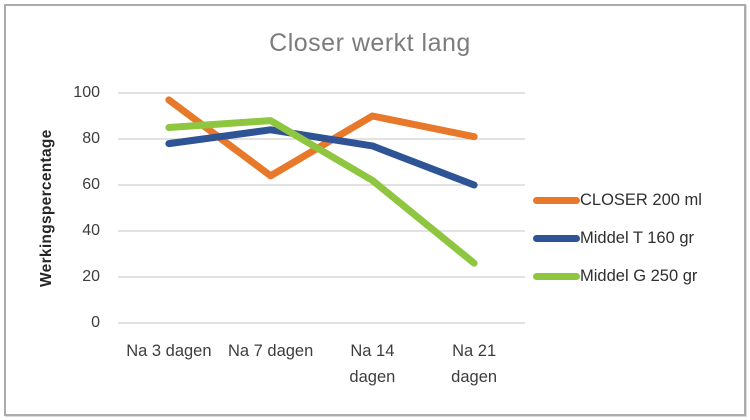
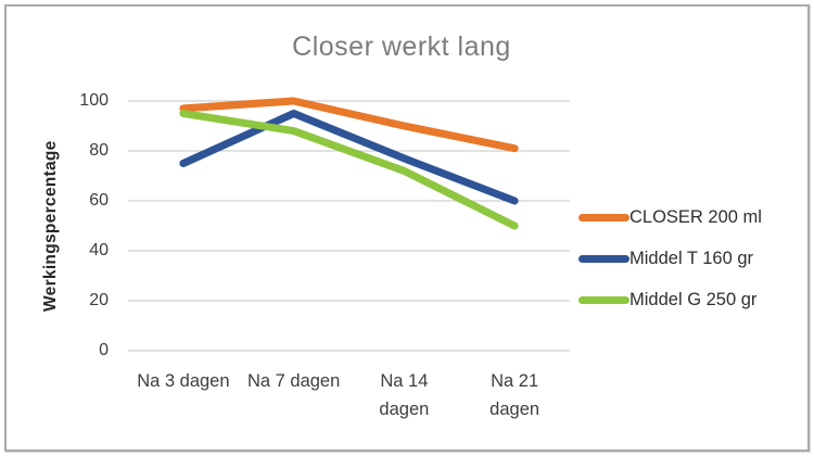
Middel T 160 gr/Na 3 dagen: 78 -> 75
Middel G 250 gr/Na 3 dagen: 85 -> 95
CLOSER 200 ml/Na 7 dagen: 64 -> 100
Middel T 160 gr/Na 7 dagen: 84 -> 95
Middel G 250 gr/Na 14 dagen: 62 -> 72
Middel G 250 gr/Na 21 dagen: 26 -> 50
